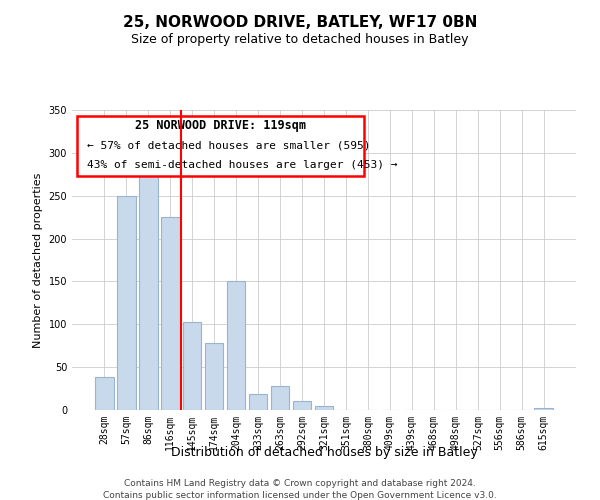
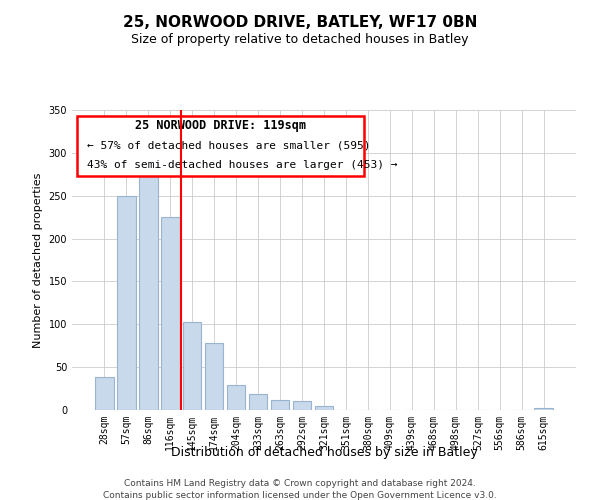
204sqm: 150 -> 29
263sqm: 28 -> 12
